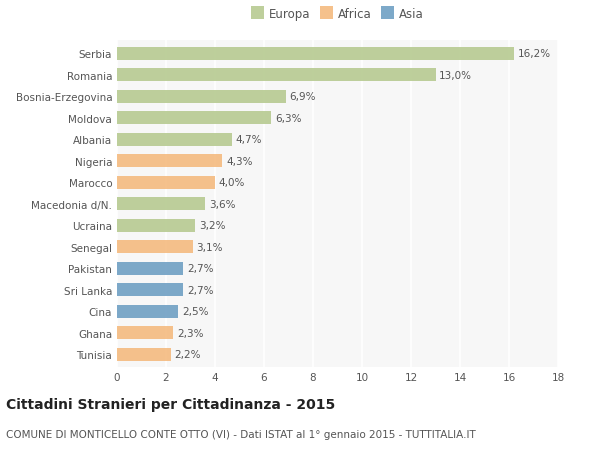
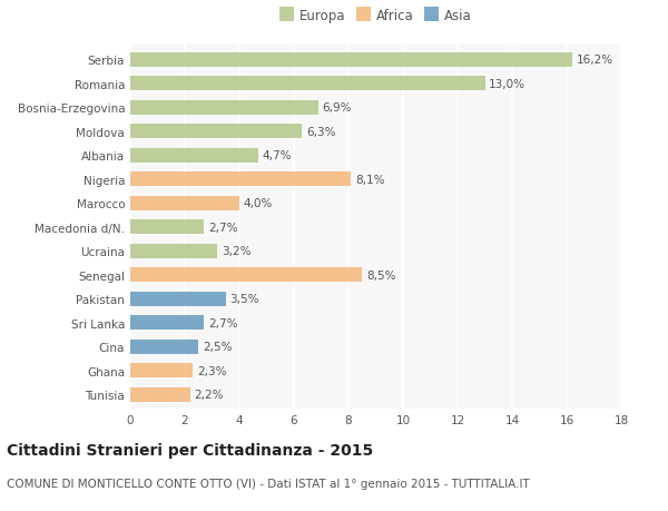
Nigeria: 4,3% -> 8,1%
Macedonia d/N.: 3,6% -> 2,7%
Senegal: 3,1% -> 8,5%
Pakistan: 2,7% -> 3,5%
